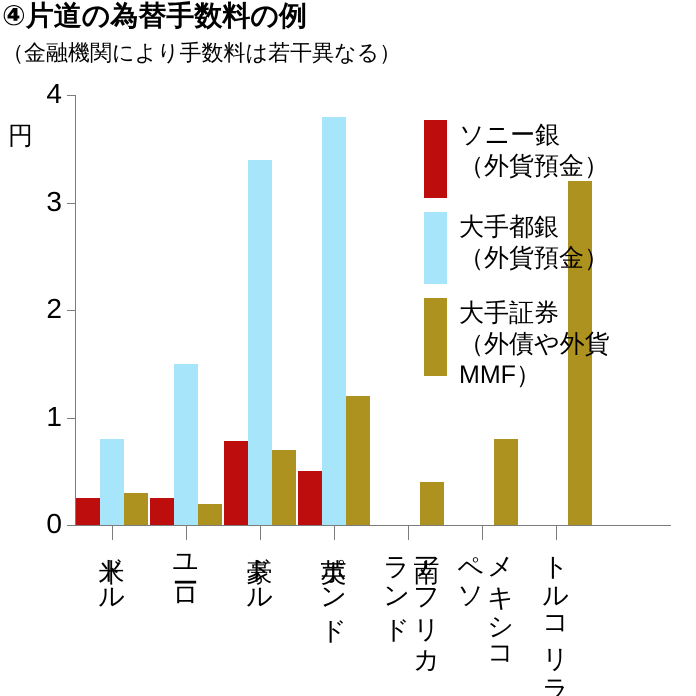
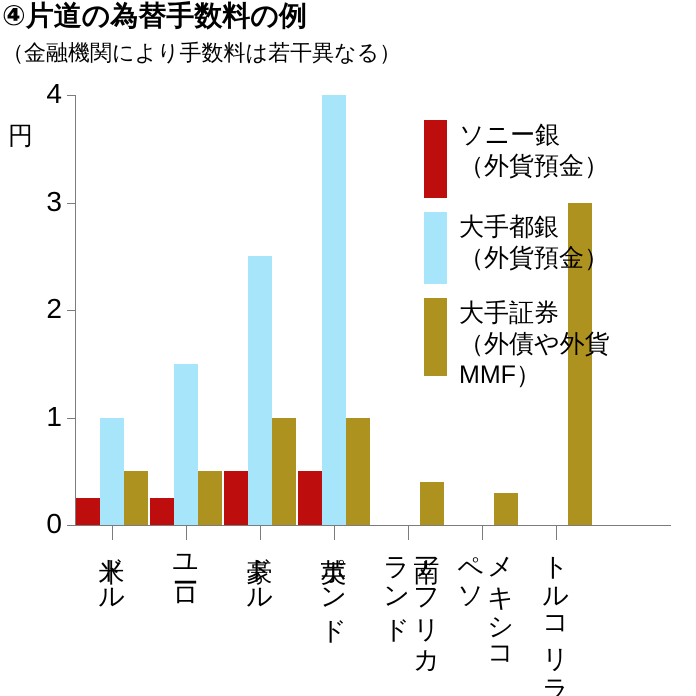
大手都銀（外貨預金）/米ドル: 0.8 -> 1.0
大手証券（外債や外貨MMF）/米ドル: 0.3 -> 0.5
大手証券（外債や外貨MMF）/ユーロ: 0.2 -> 0.5
ソニー銀（外貨預金）/豪ドル: 0.78 -> 0.50
大手都銀（外貨預金）/豪ドル: 3.4 -> 2.5
大手証券（外債や外貨MMF）/豪ドル: 0.7 -> 1.0
大手都銀（外貨預金）/英ポンド: 3.8 -> 4.0
大手証券（外債や外貨MMF）/英ポンド: 1.2 -> 1.0
大手証券（外債や外貨MMF）/メキシコペソ: 0.8 -> 0.3
大手証券（外債や外貨MMF）/トルコリラ: 3.2 -> 3.0
